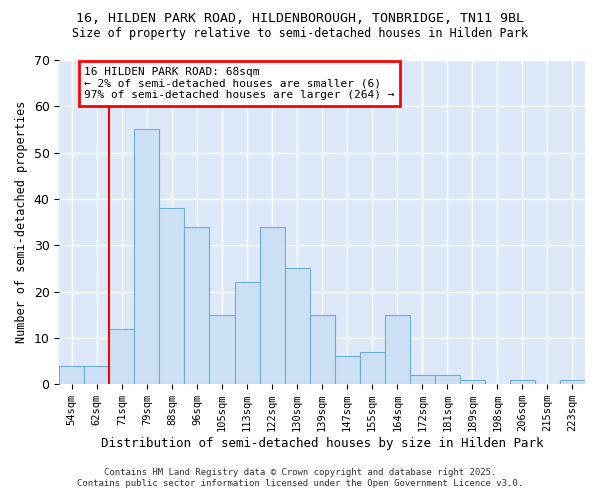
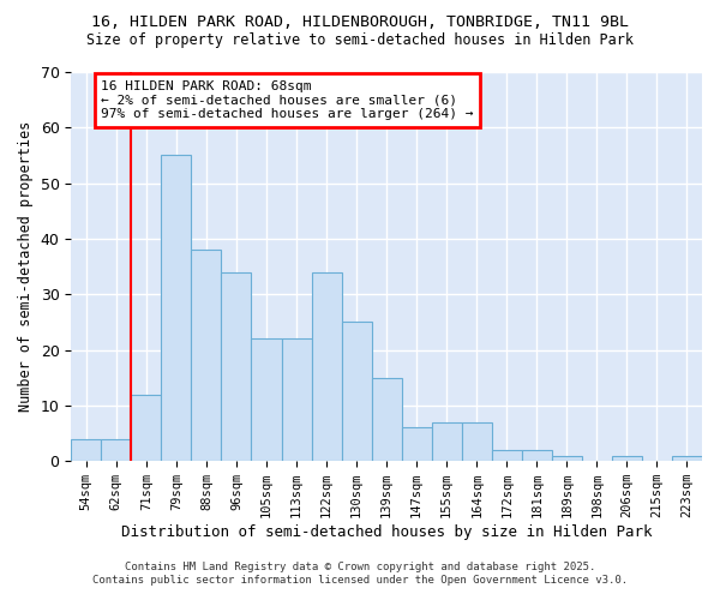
105sqm: 15 -> 22
164sqm: 15 -> 7
